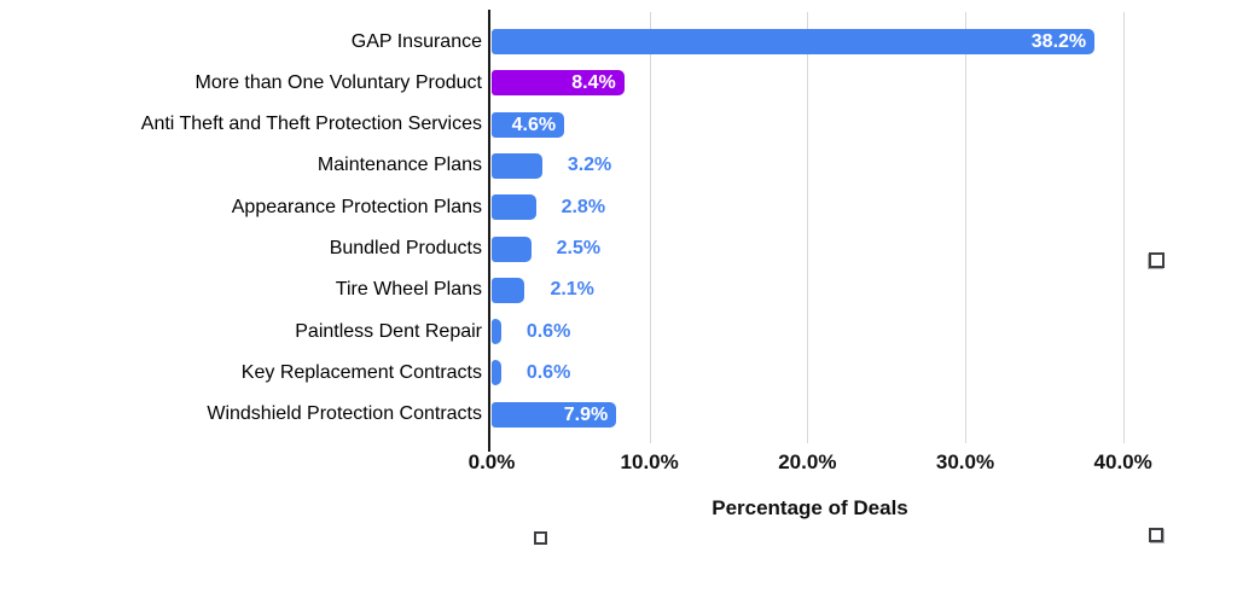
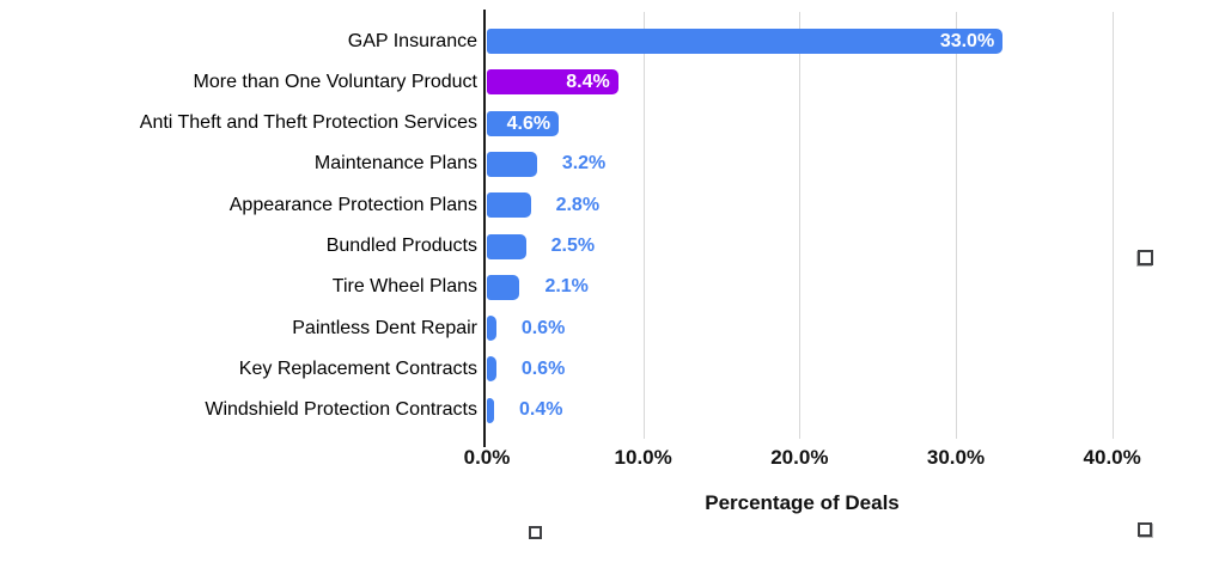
GAP Insurance: 38.2% -> 33.0%
Windshield Protection Contracts: 7.9% -> 0.4%
